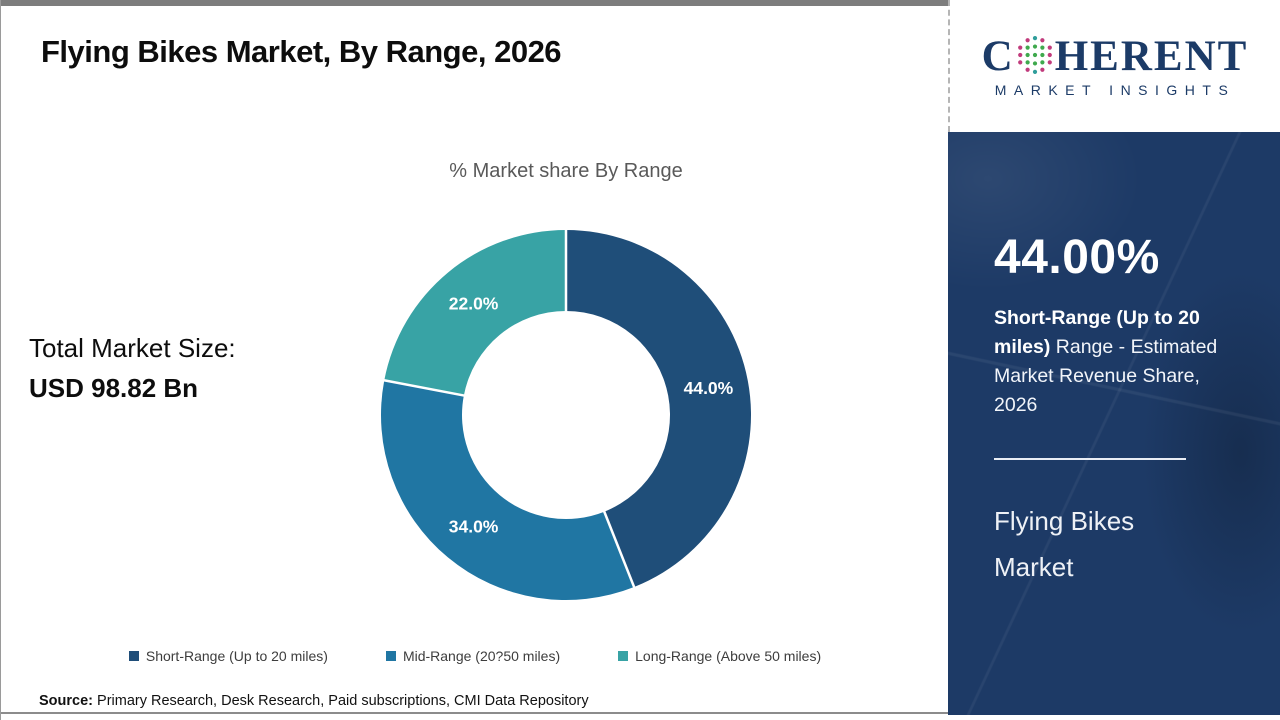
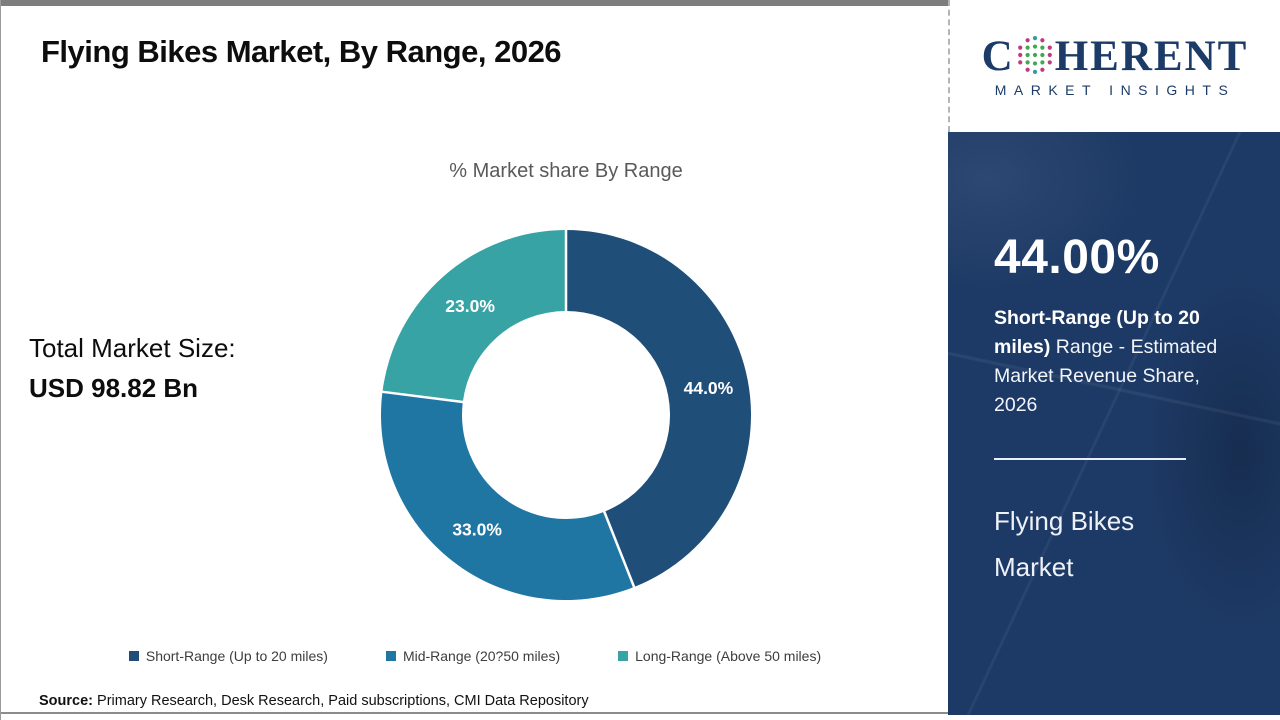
Mid-Range (20?50 miles): 34.0% -> 33.0%
Long-Range (Above 50 miles): 22.0% -> 23.0%
